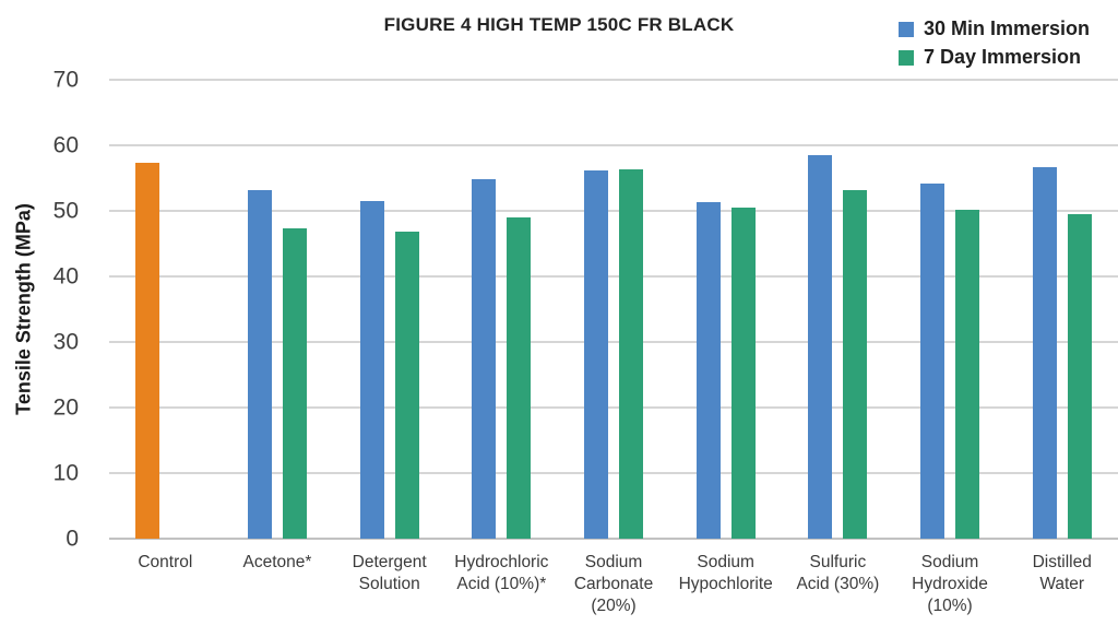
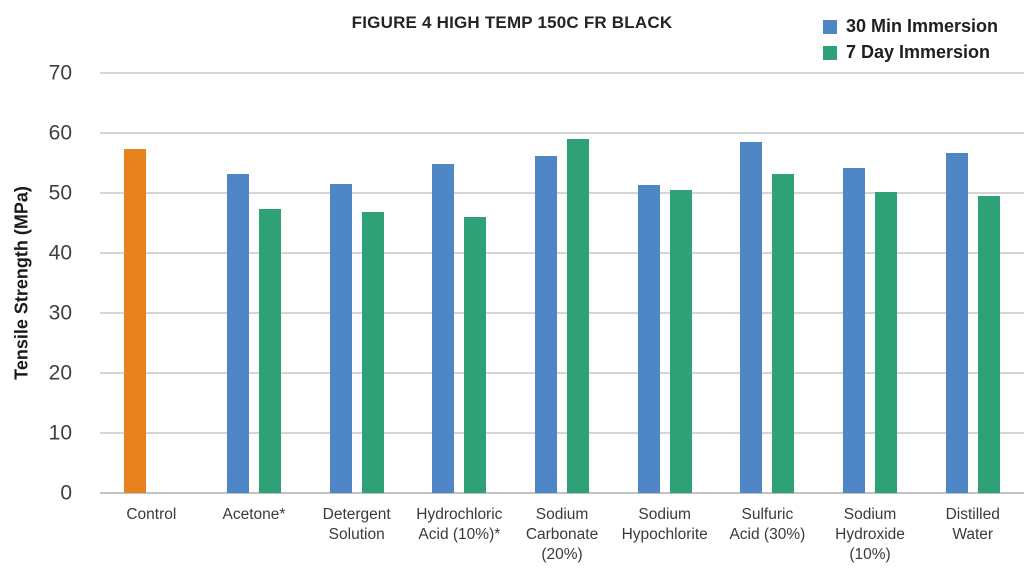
7 Day Immersion/Hydrochloric Acid (10%)*: 49 -> 46
7 Day Immersion/Sodium Carbonate (20%): 56 -> 59
